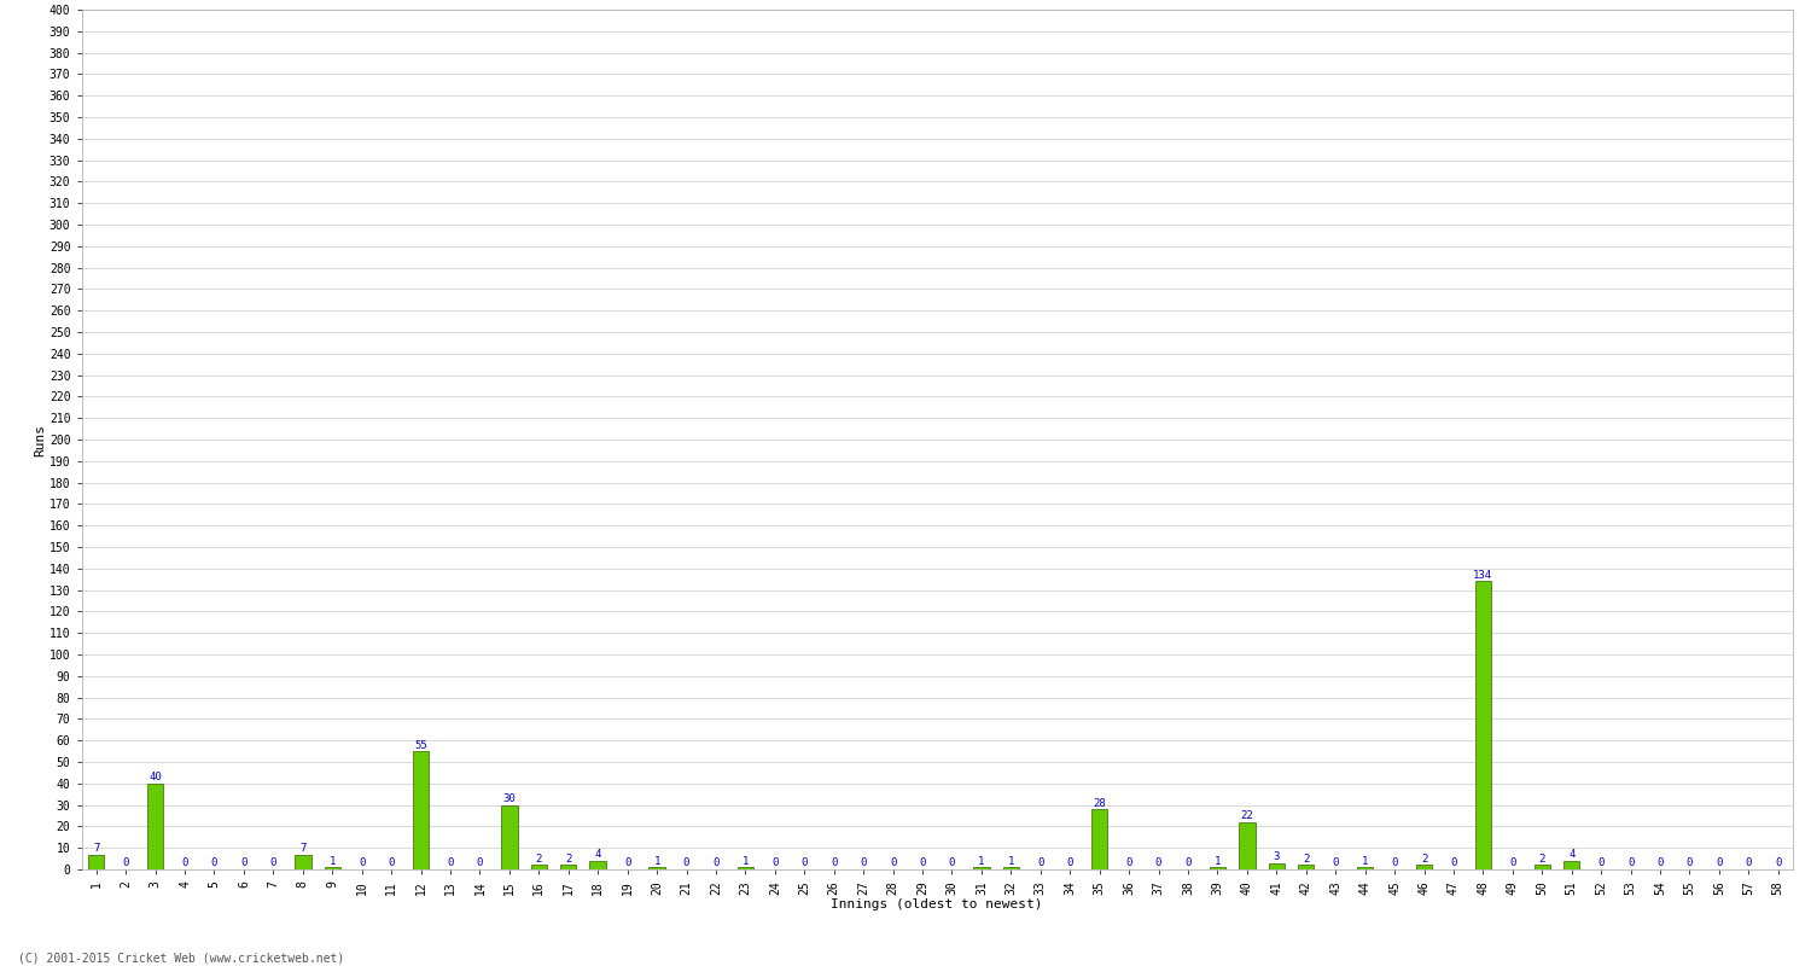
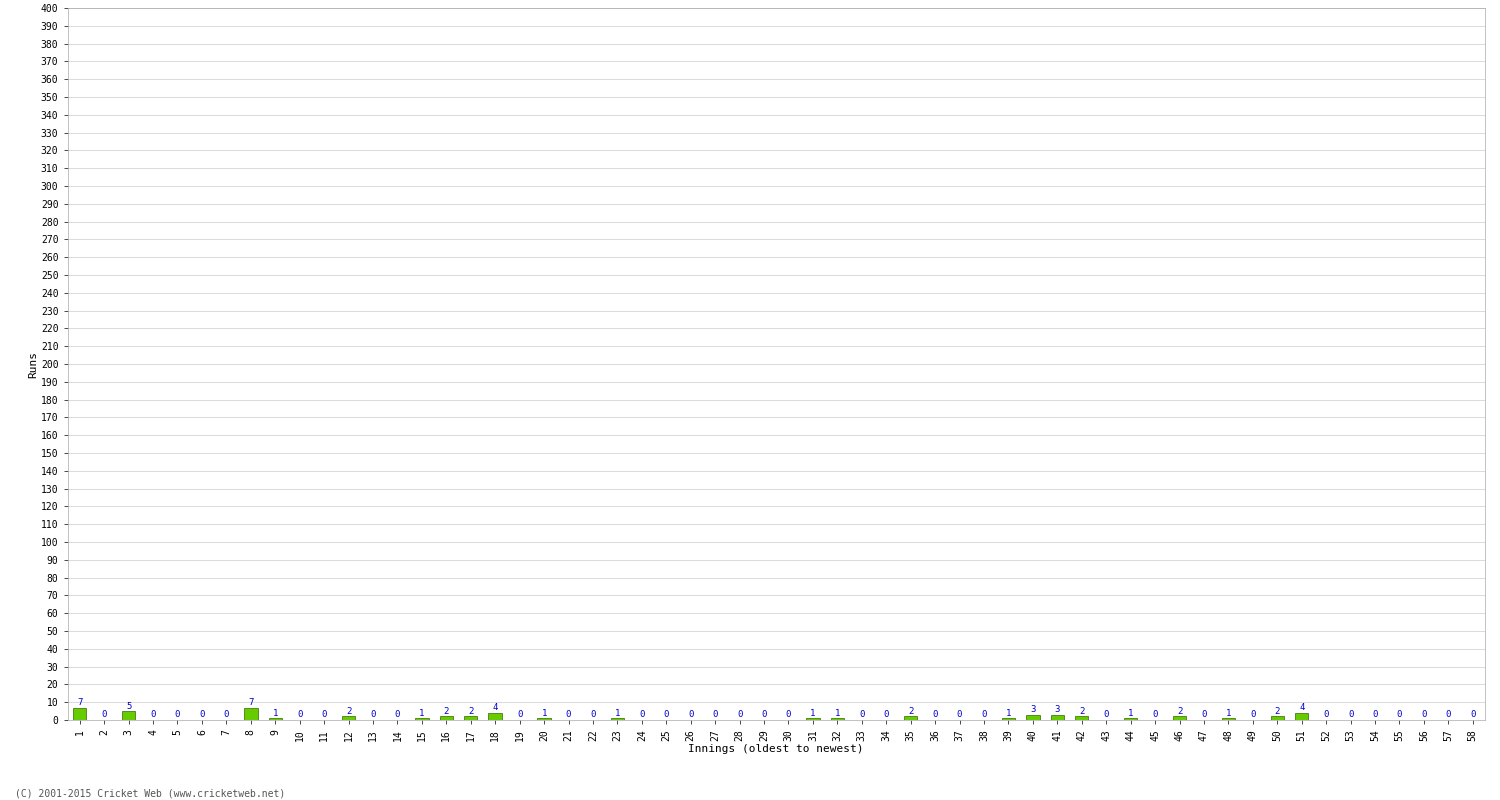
3: 40 -> 5
12: 55 -> 2
15: 30 -> 1
35: 28 -> 2
40: 22 -> 3
48: 134 -> 1
